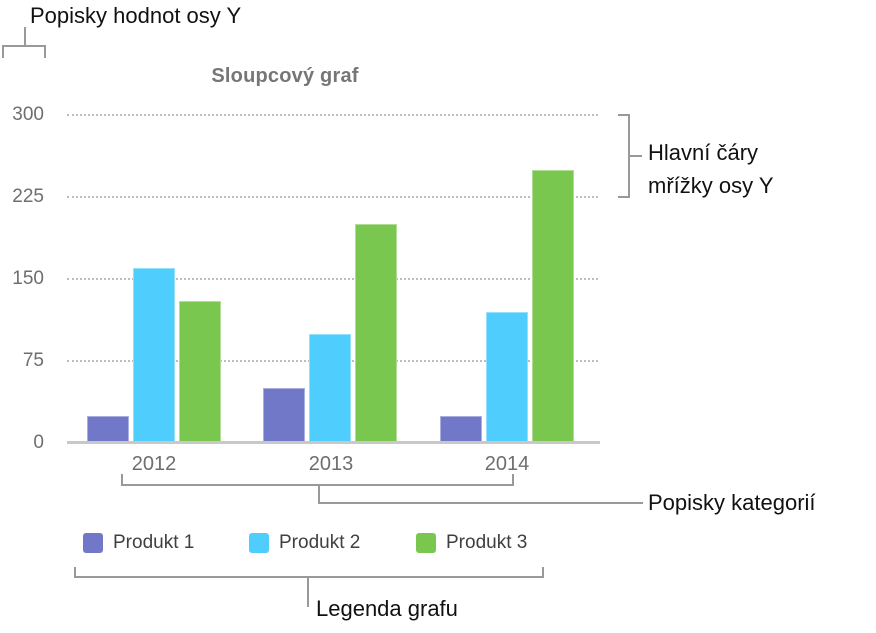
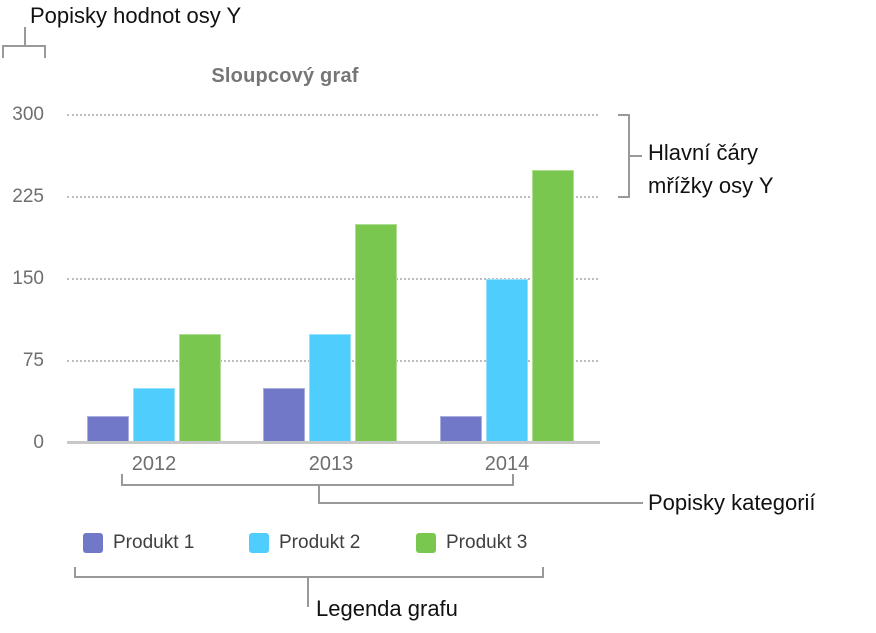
Produkt 2/2012: 160 -> 50
Produkt 3/2012: 130 -> 100
Produkt 2/2014: 120 -> 150
